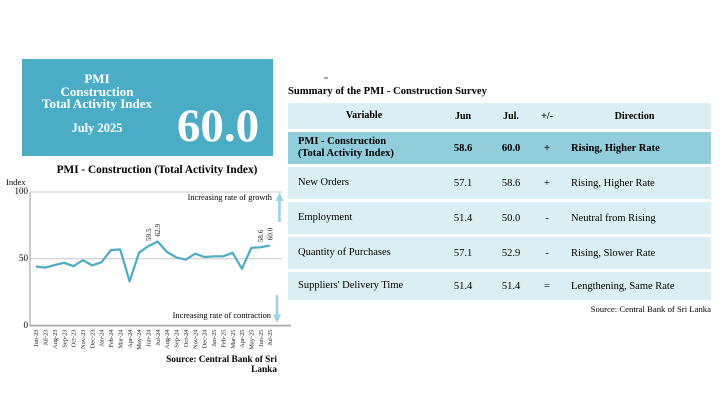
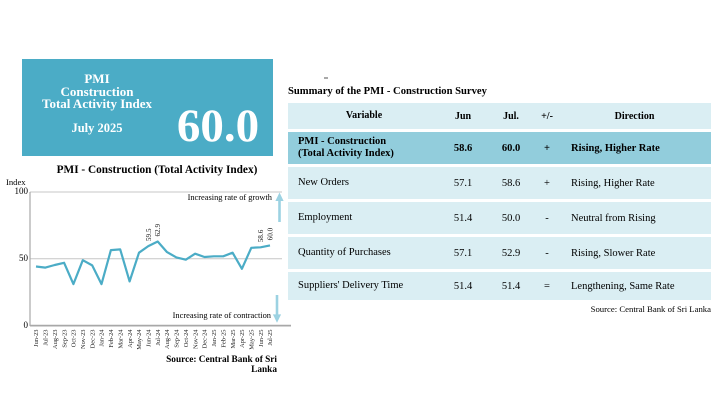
Oct-23: 44 -> 31
Jan-24: 47 -> 31
